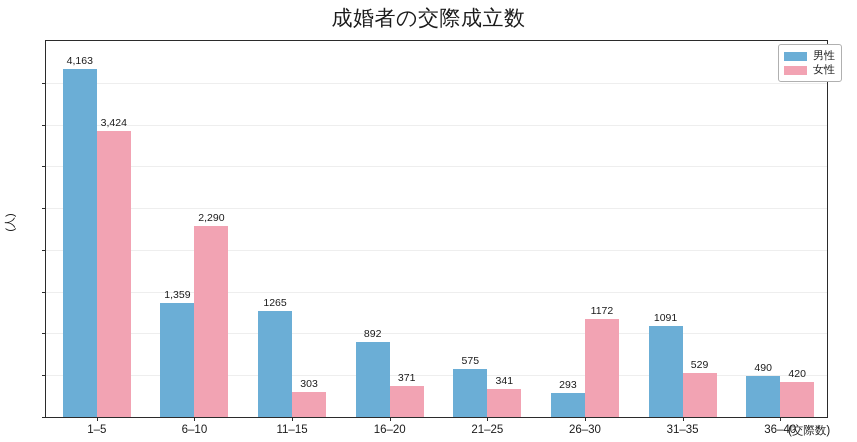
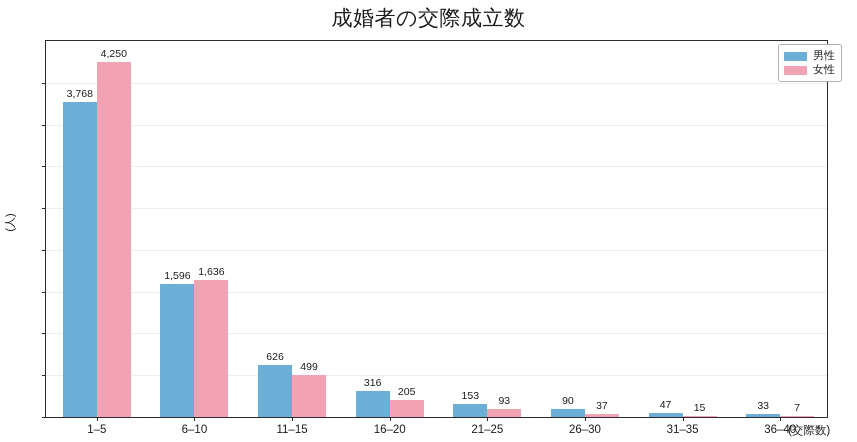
男性/1–5: 4,163 -> 3,768
女性/1–5: 3,424 -> 4,250
男性/6–10: 1,359 -> 1,596
女性/6–10: 2,290 -> 1,636
男性/11–15: 1265 -> 626
女性/11–15: 303 -> 499
男性/16–20: 892 -> 316
女性/16–20: 371 -> 205
男性/21–25: 575 -> 153
女性/21–25: 341 -> 93
男性/26–30: 293 -> 90
女性/26–30: 1172 -> 37
男性/31–35: 1091 -> 47
女性/31–35: 529 -> 15
男性/36–40: 490 -> 33
女性/36–40: 420 -> 7
